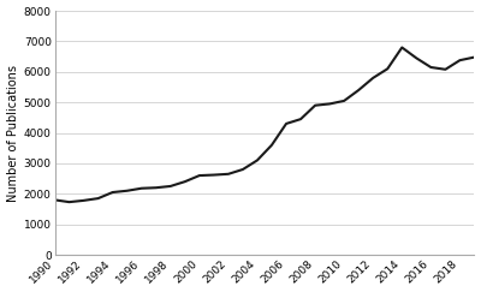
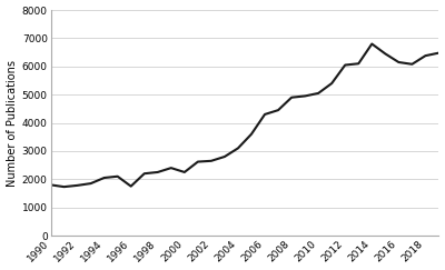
1996: 2180 -> 1750
2000: 2600 -> 2250
2012: 5800 -> 6050
